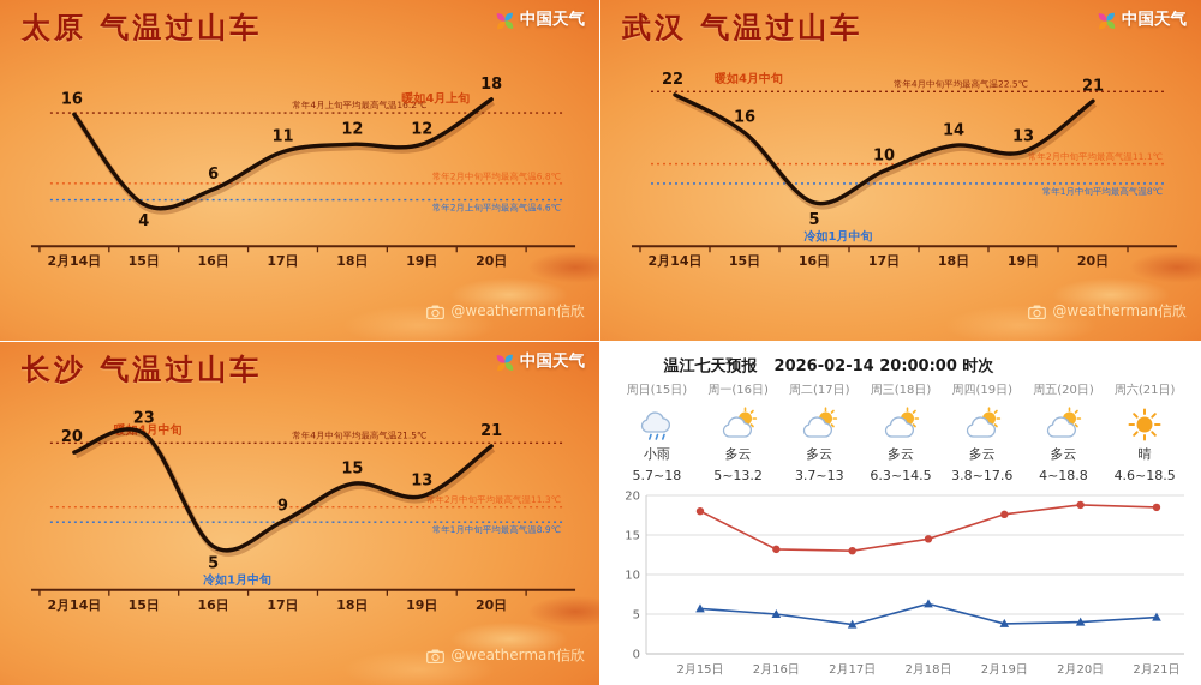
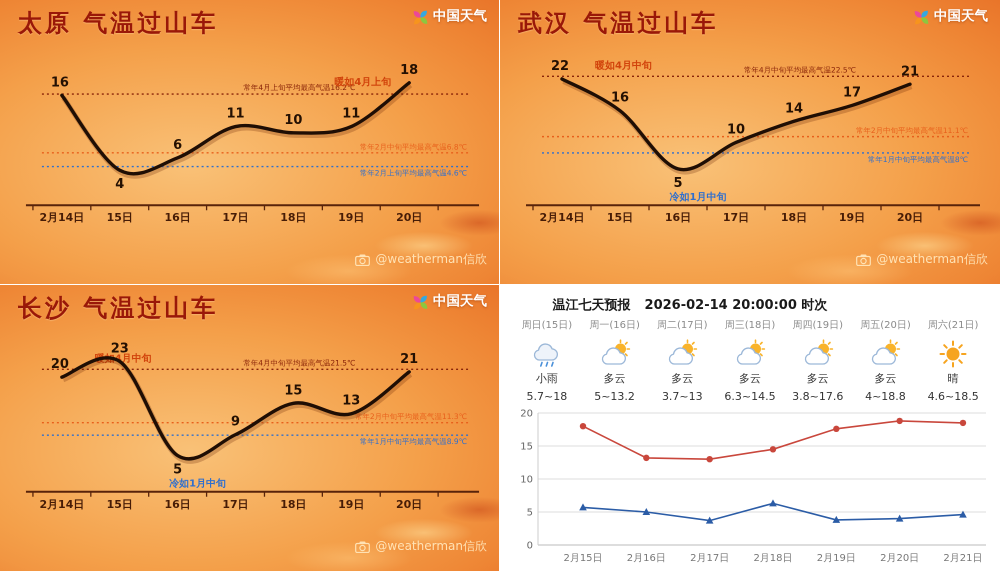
太原 气温过山车/18日: 12 -> 10
太原 气温过山车/19日: 12 -> 11
武汉 气温过山车/19日: 13 -> 17
